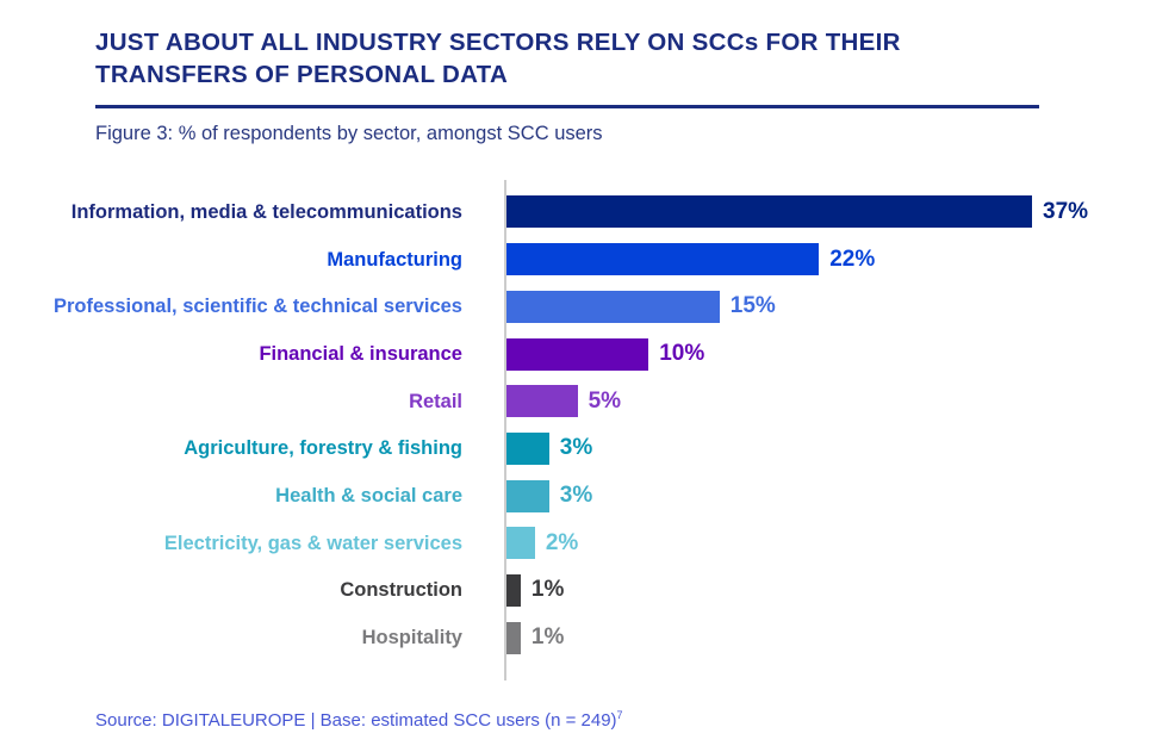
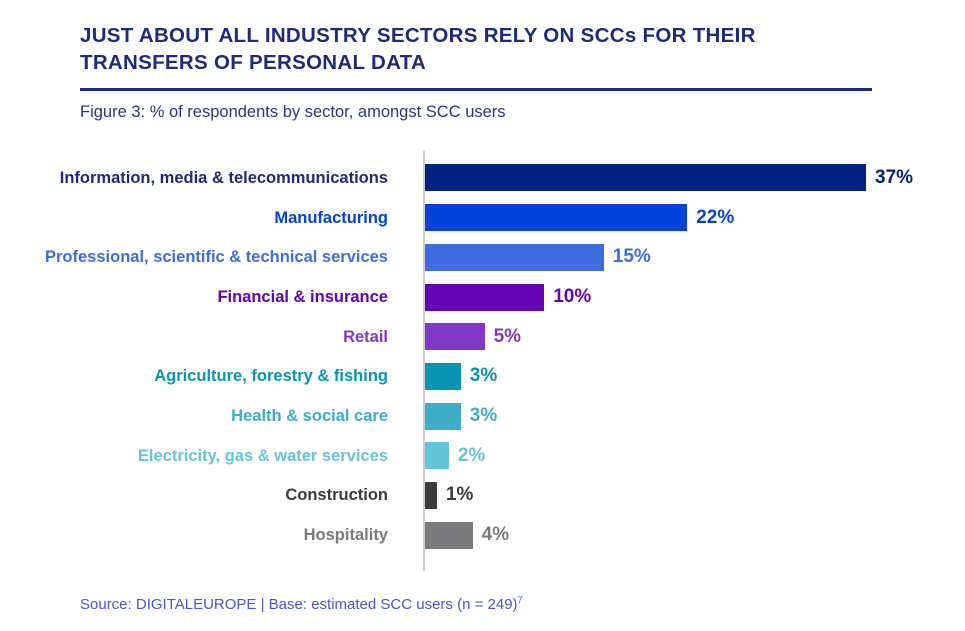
Hospitality: 1% -> 4%
